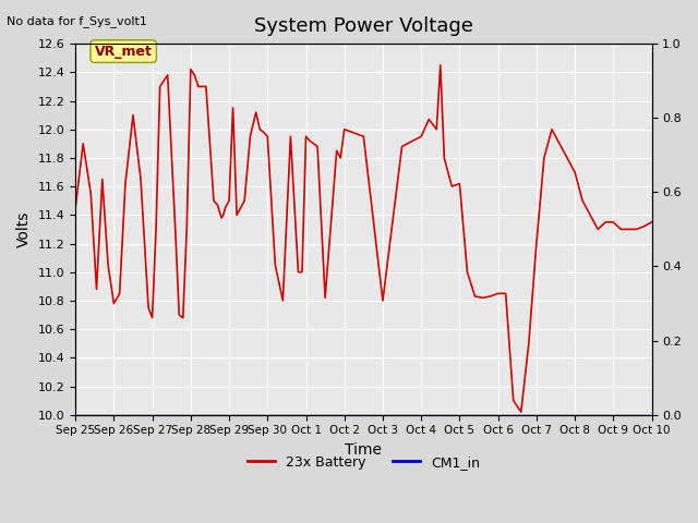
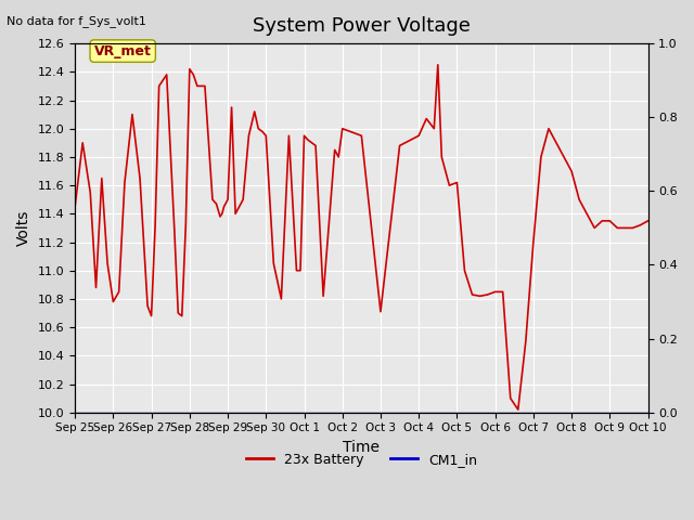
Oct 3: 10.80 -> 10.71
